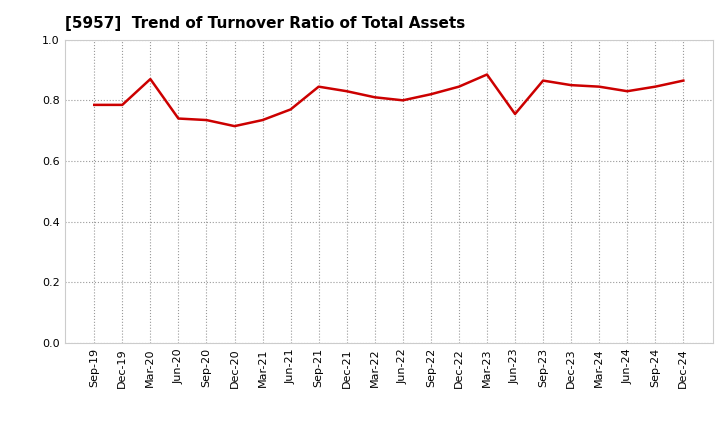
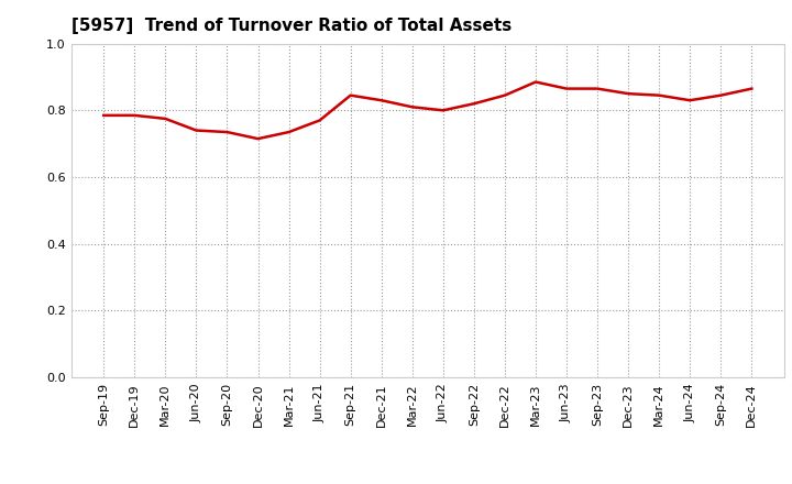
Mar-20: 0.870 -> 0.775
Jun-23: 0.755 -> 0.865
